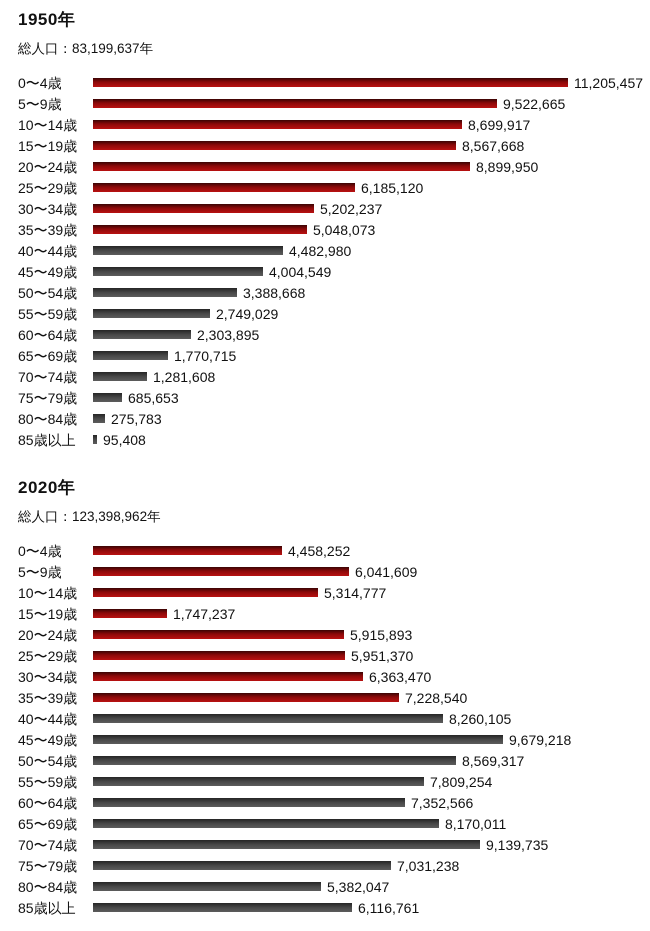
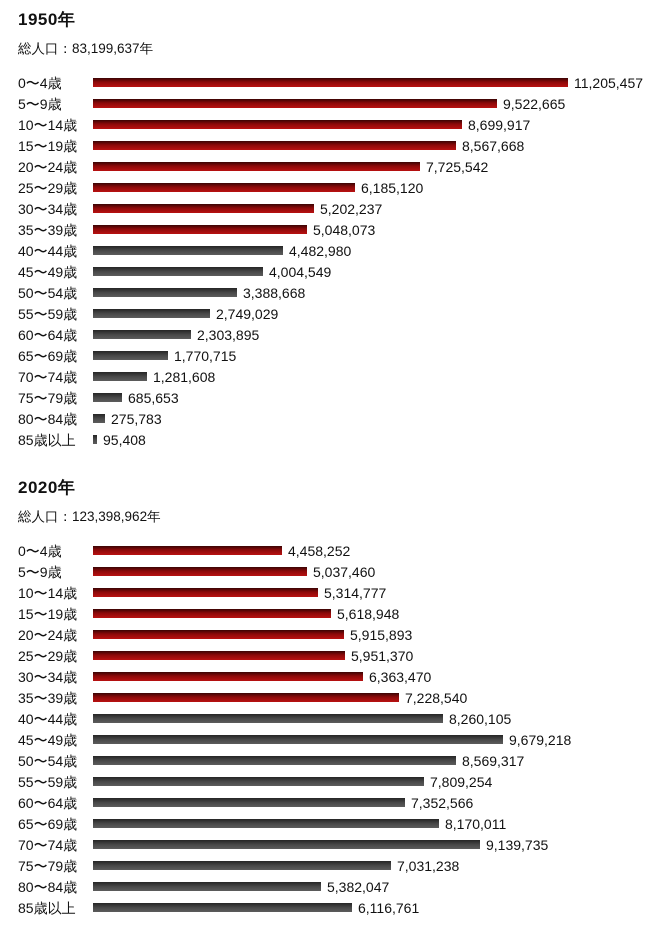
1950年/20〜24歳: 8,899,950 -> 7,725,542
2020年/5〜9歳: 6,041,609 -> 5,037,460
2020年/15〜19歳: 1,747,237 -> 5,618,948
